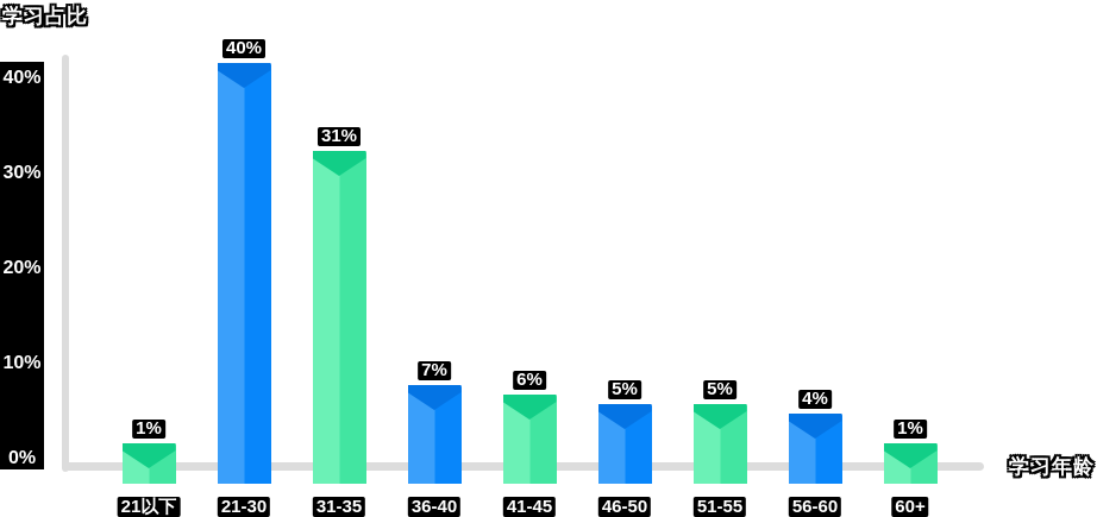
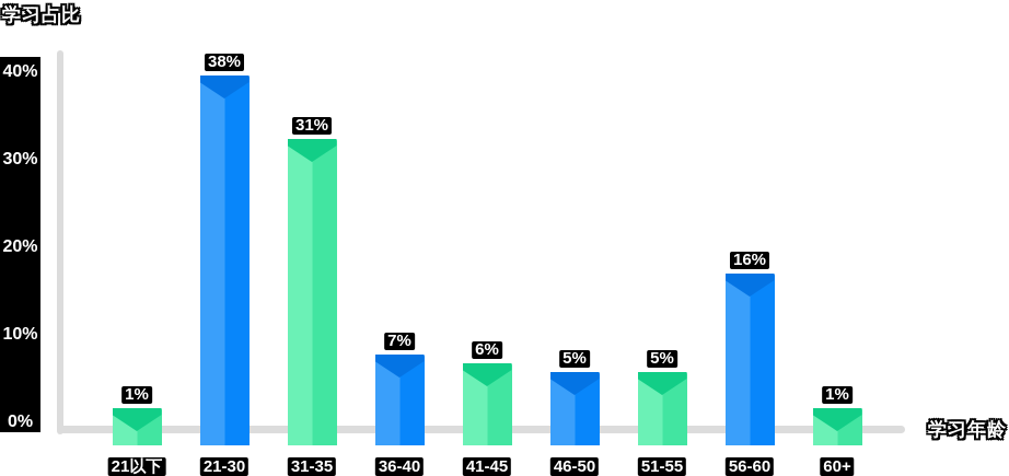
21-30: 40% -> 38%
56-60: 4% -> 16%
